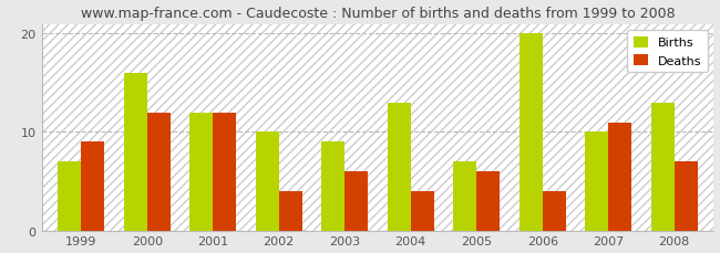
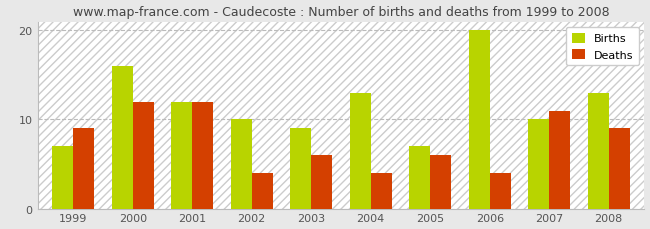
Deaths/2008: 7 -> 9
